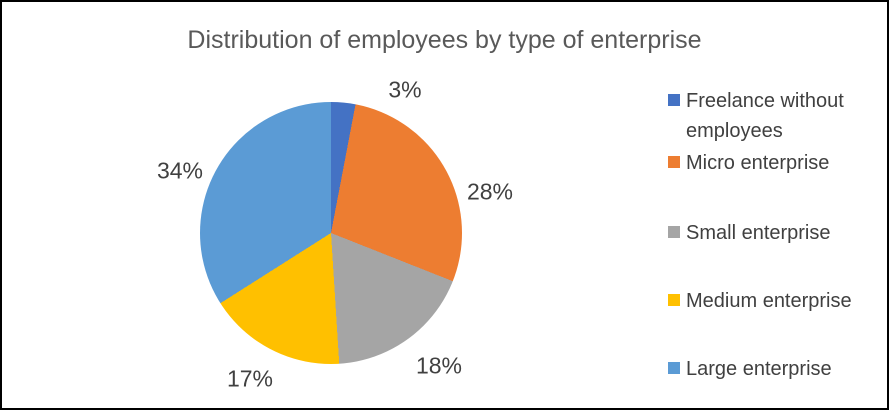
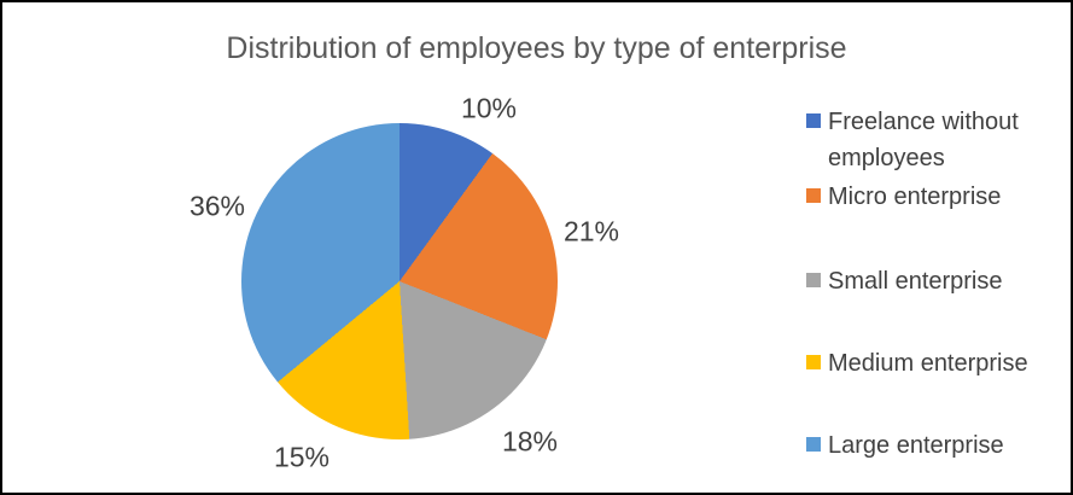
Freelance without employees: 3% -> 10%
Micro enterprise: 28% -> 21%
Medium enterprise: 17% -> 15%
Large enterprise: 34% -> 36%
